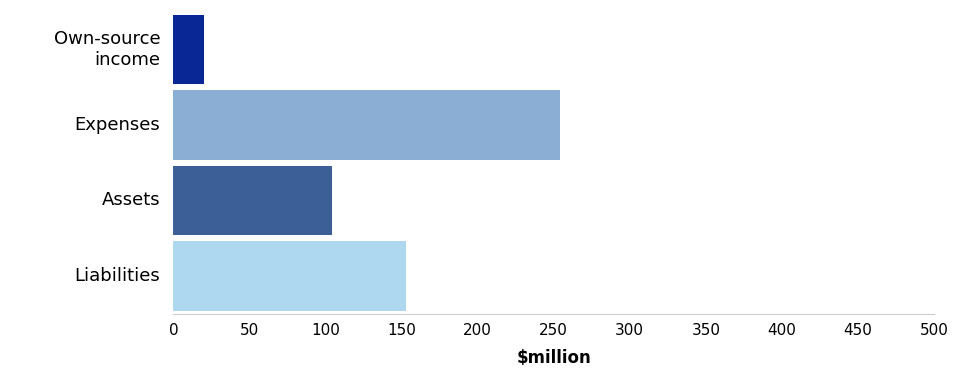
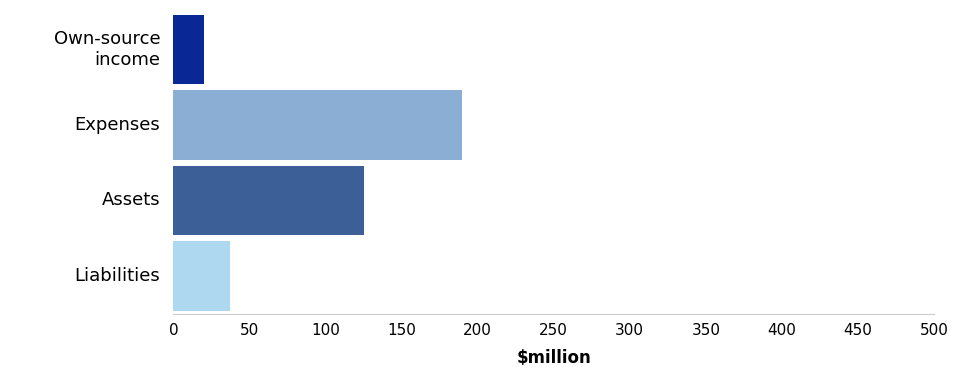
Expenses: 254 -> 190
Assets: 104 -> 125
Liabilities: 153 -> 37
